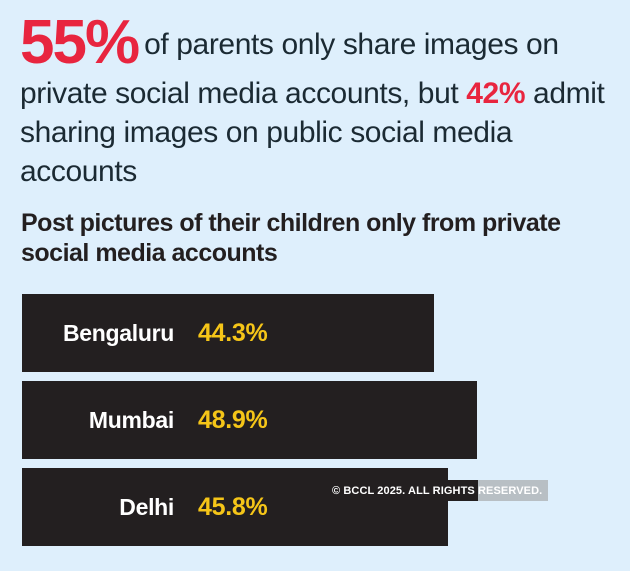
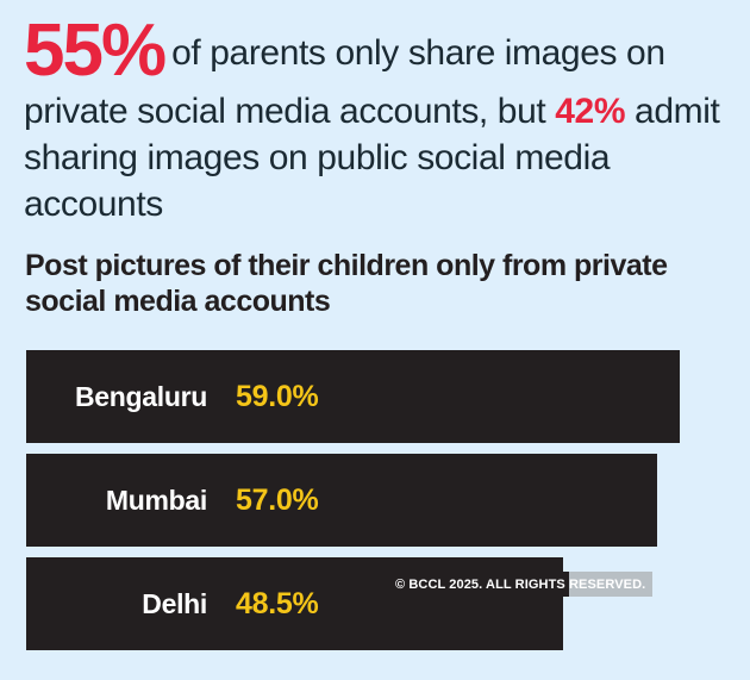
Bengaluru: 44.3% -> 59.0%
Mumbai: 48.9% -> 57.0%
Delhi: 45.8% -> 48.5%
